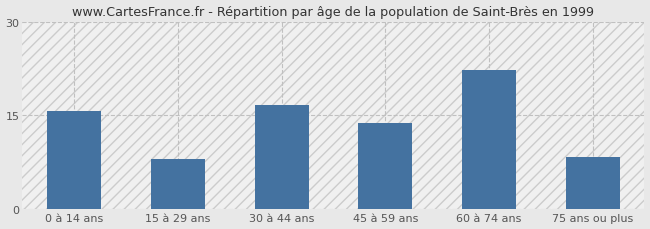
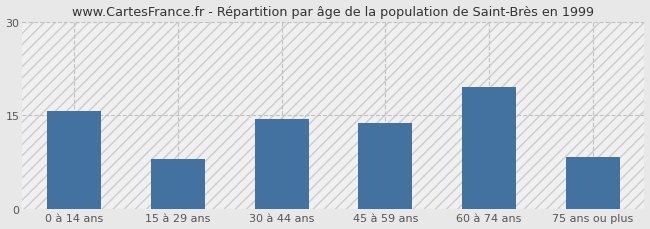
30 à 44 ans: 16.6 -> 14.4
60 à 74 ans: 22.2 -> 19.6
